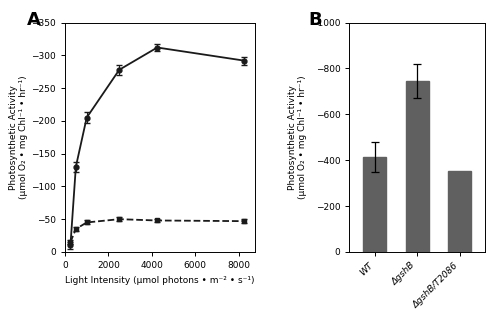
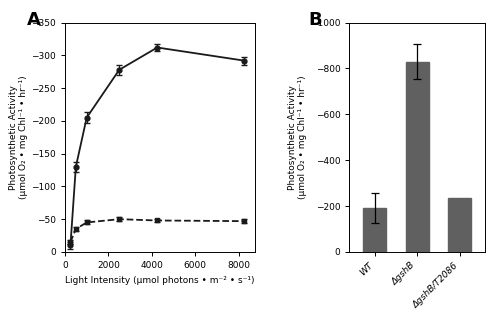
WT: -415 -> -190
ΔgshB: -745 -> -830
ΔgshB/T2086: -355 -> -235
